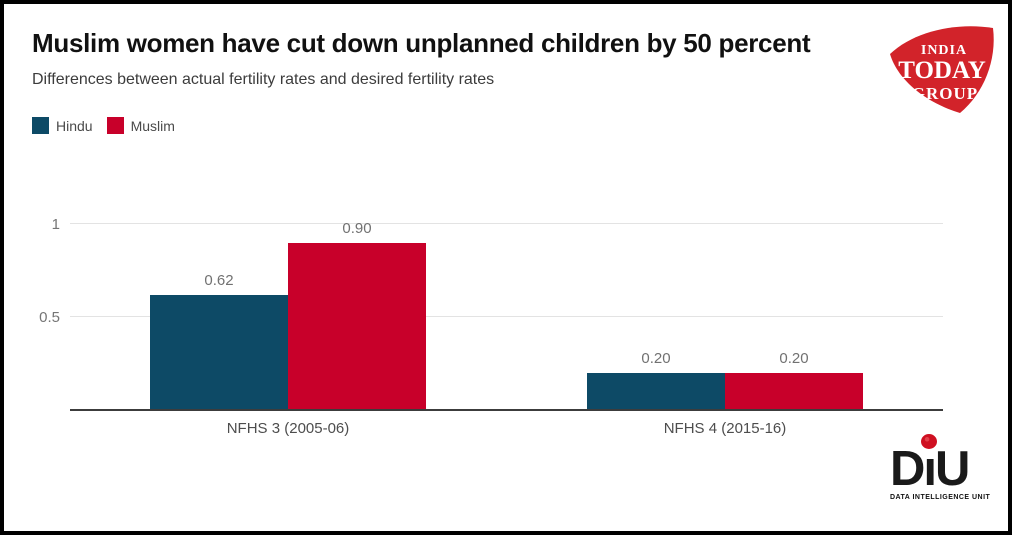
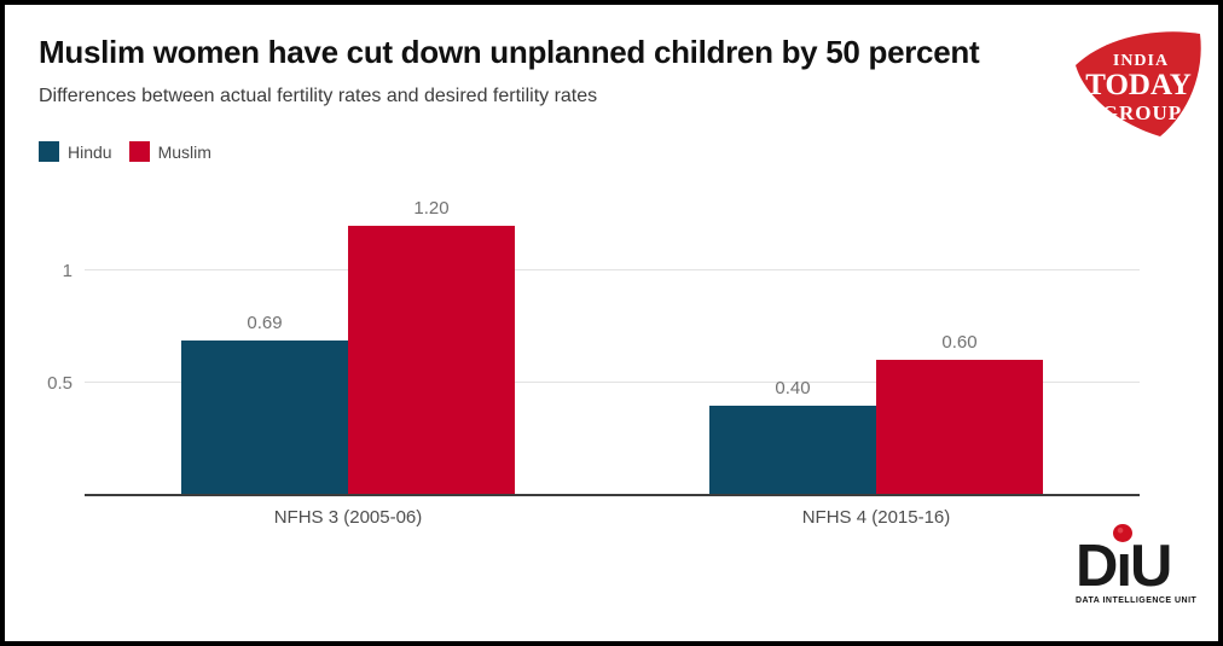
Hindu/NFHS 3 (2005-06): 0.62 -> 0.69
Muslim/NFHS 3 (2005-06): 0.90 -> 1.20
Hindu/NFHS 4 (2015-16): 0.20 -> 0.40
Muslim/NFHS 4 (2015-16): 0.20 -> 0.60
